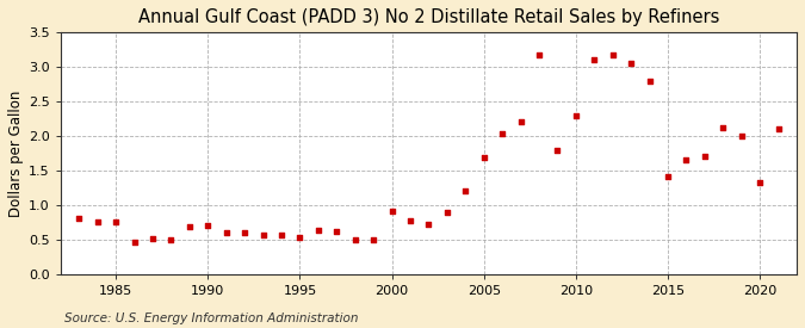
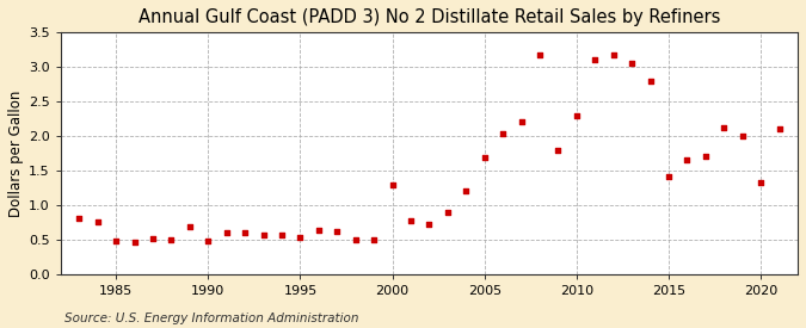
1985: 0.76 -> 0.48
1990: 0.71 -> 0.48
2000: 0.91 -> 1.30
